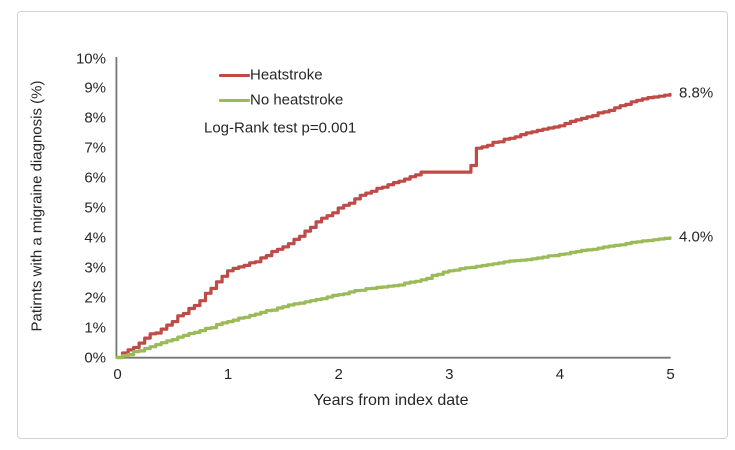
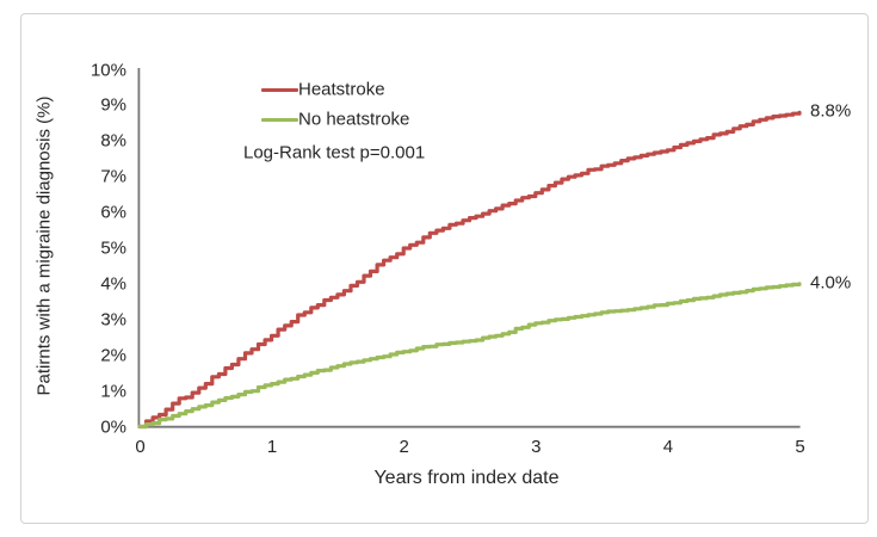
Heatstroke/1: 2.9% -> 2.5%
Heatstroke/3: 2.9% -> 6.5%
